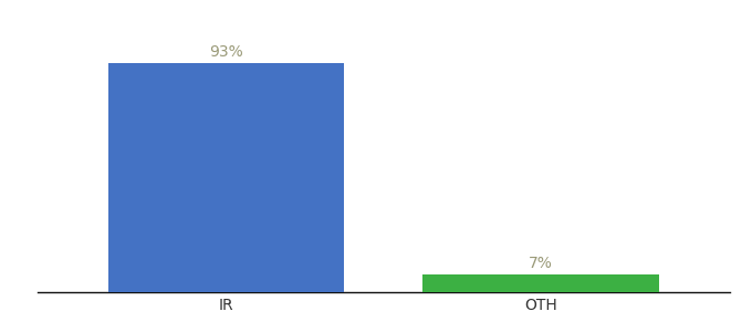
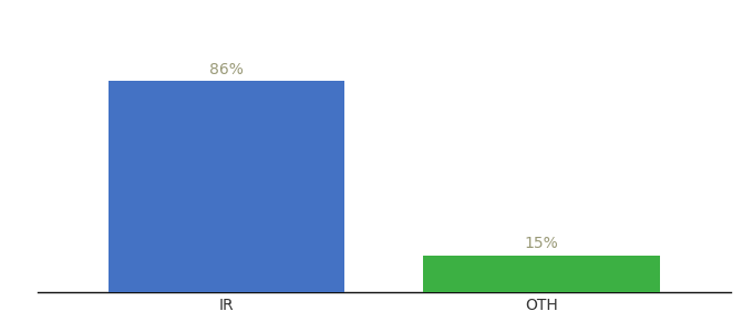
IR: 93% -> 86%
OTH: 7% -> 15%
